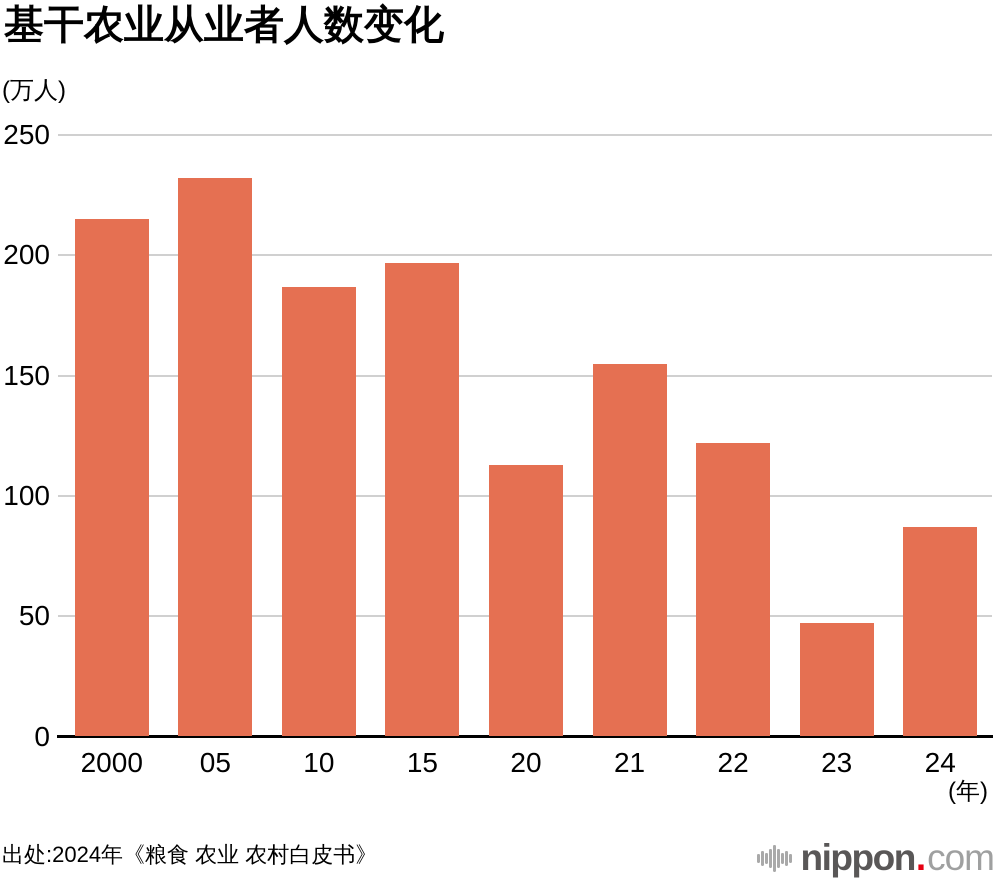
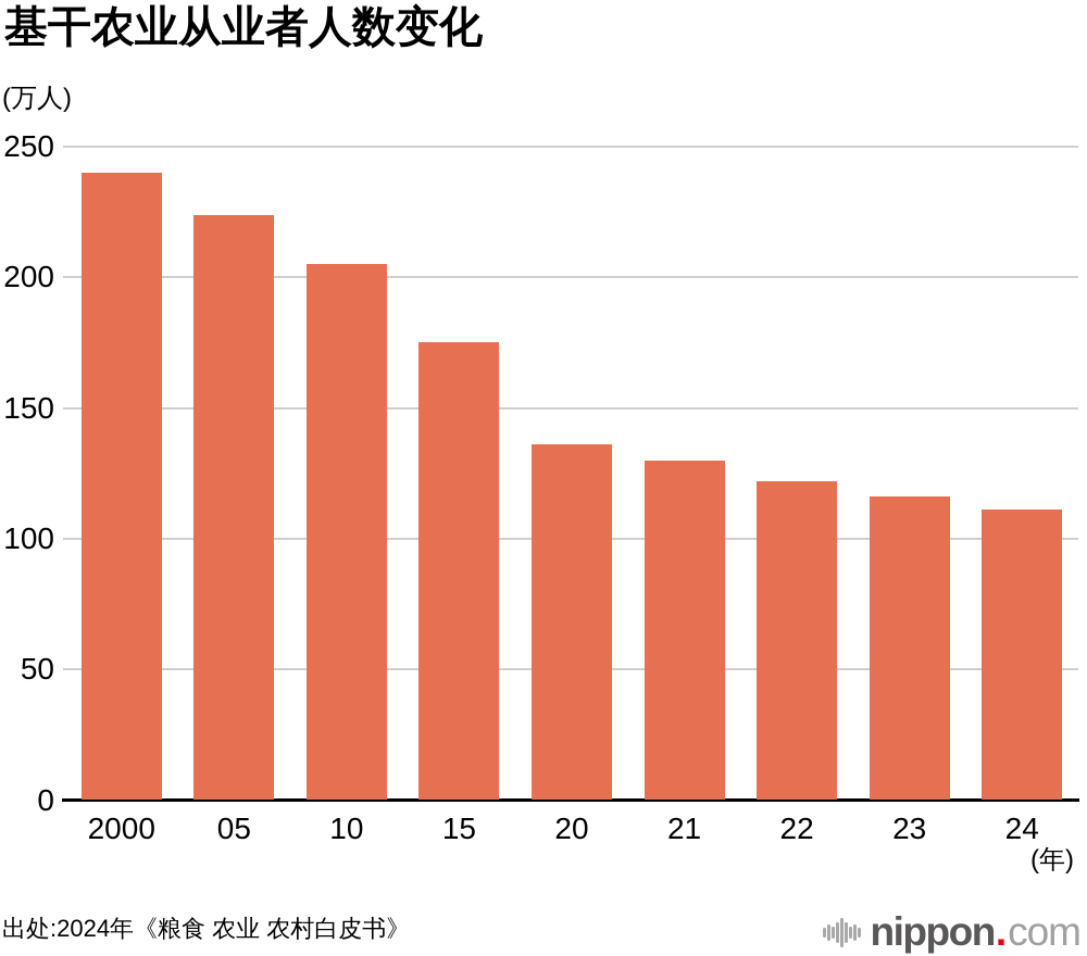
2000: 215 -> 240
05: 232 -> 224
10: 187 -> 205
15: 197 -> 175
20: 113 -> 136
21: 155 -> 130
23: 47 -> 116
24: 87 -> 111
